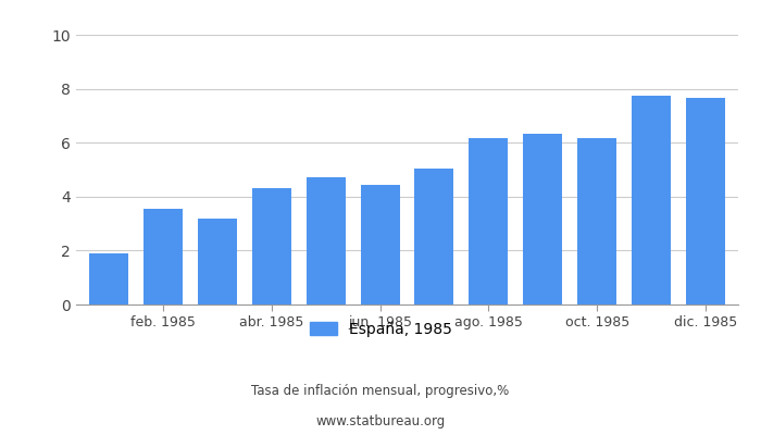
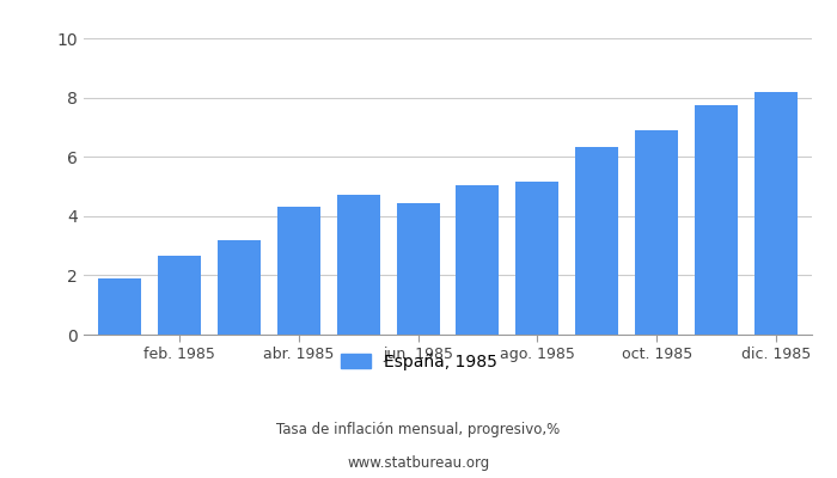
feb. 1985: 3.55 -> 2.65
ago. 1985: 6.15 -> 5.15
oct. 1985: 6.15 -> 6.90
dic. 1985: 7.65 -> 8.20
